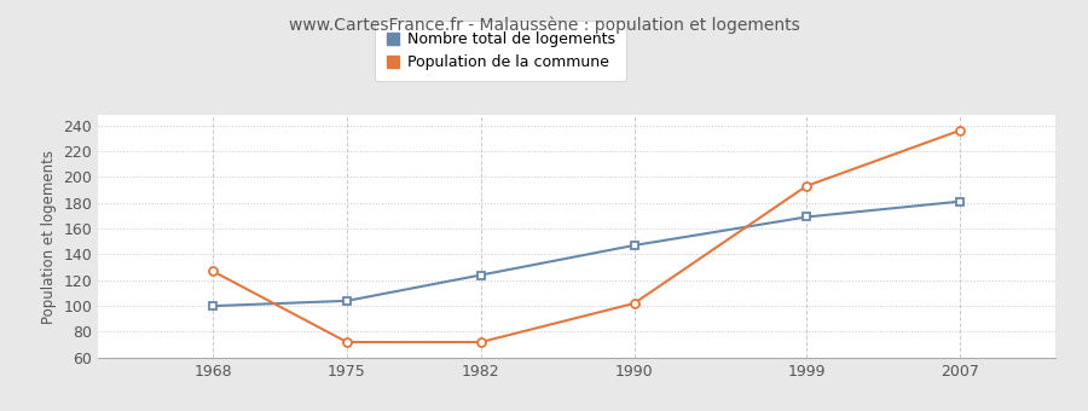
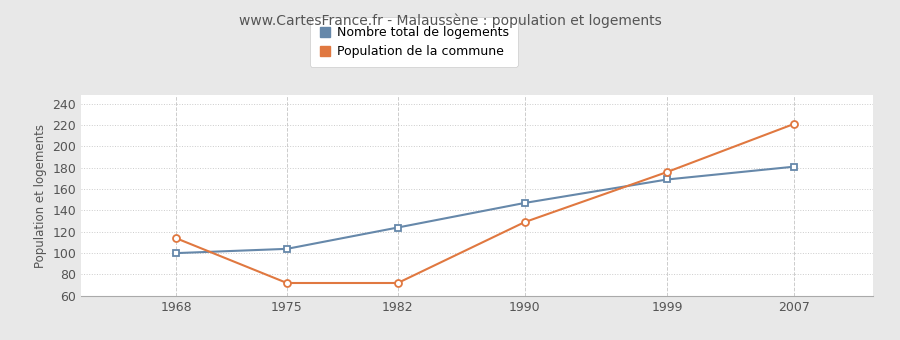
Population de la commune/1968: 127 -> 114
Population de la commune/1990: 102 -> 129
Population de la commune/1999: 193 -> 176
Population de la commune/2007: 236 -> 221
